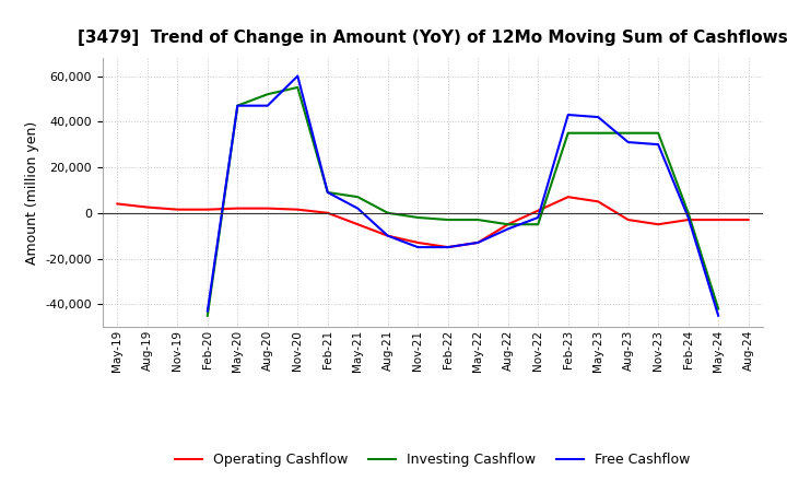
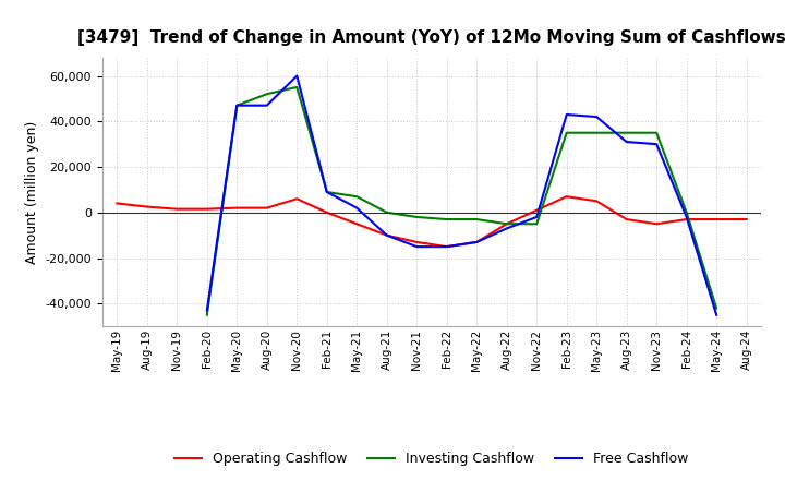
Operating Cashflow/Nov-20: 1,500 -> 6,000
